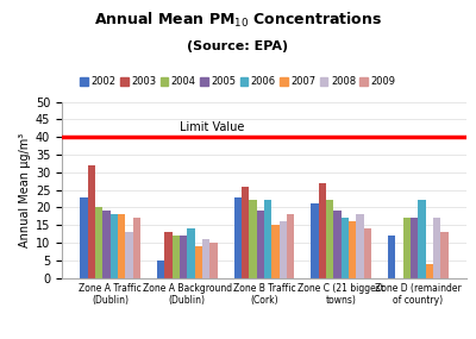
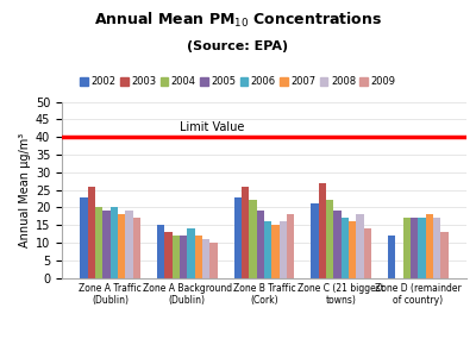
2003/Zone A Traffic (Dublin): 32 -> 26
2006/Zone A Traffic (Dublin): 18 -> 20
2008/Zone A Traffic (Dublin): 13 -> 19
2002/Zone A Background (Dublin): 5 -> 15
2007/Zone A Background (Dublin): 9 -> 12
2006/Zone B Traffic (Cork): 22 -> 16
2006/Zone D (remainder of country): 22 -> 17
2007/Zone D (remainder of country): 4 -> 18
